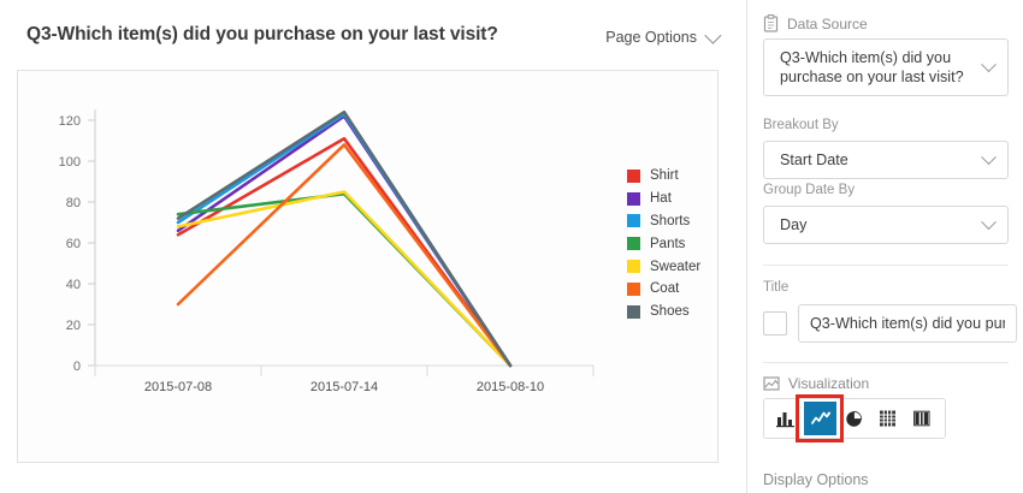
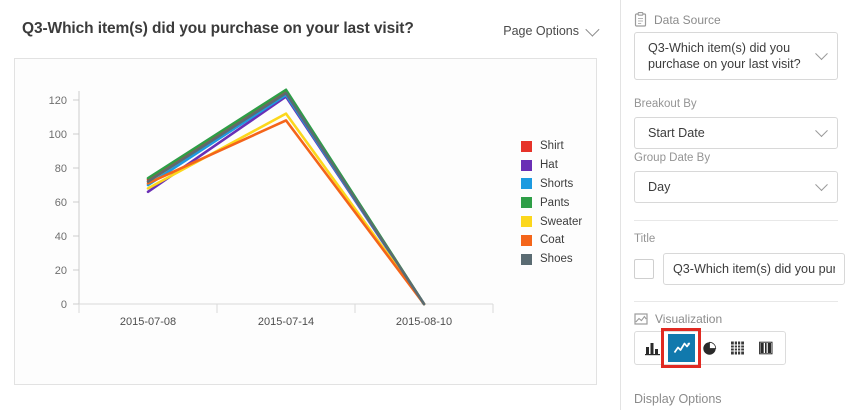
Shirt/2015-07-08: 64 -> 73
Coat/2015-07-08: 30 -> 71
Shirt/2015-07-14: 111 -> 125
Pants/2015-07-14: 84 -> 126
Sweater/2015-07-14: 85 -> 112
